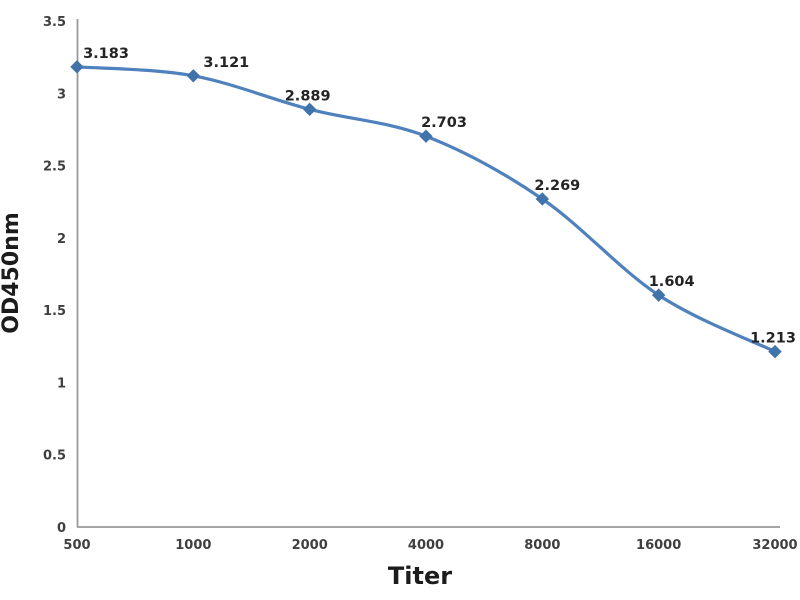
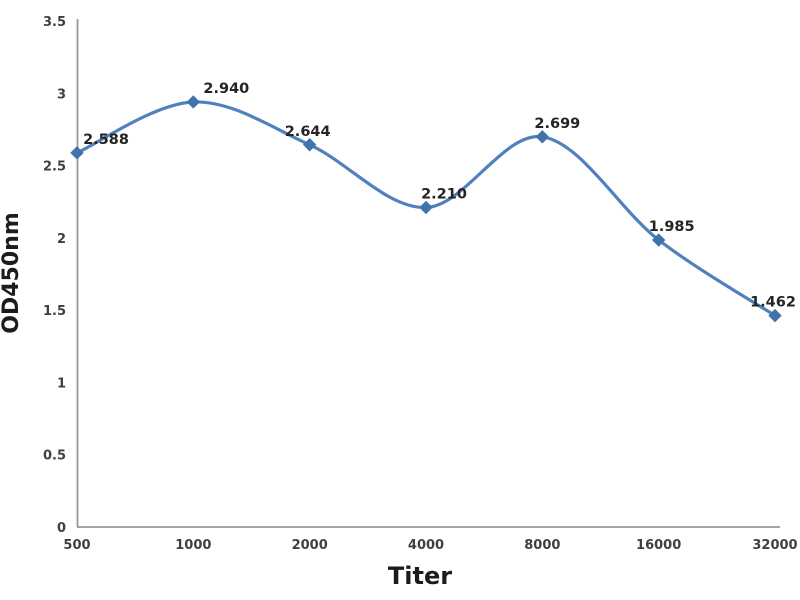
500: 3.183 -> 2.588
1000: 3.121 -> 2.940
2000: 2.889 -> 2.644
4000: 2.703 -> 2.210
8000: 2.269 -> 2.699
16000: 1.604 -> 1.985
32000: 1.213 -> 1.462
